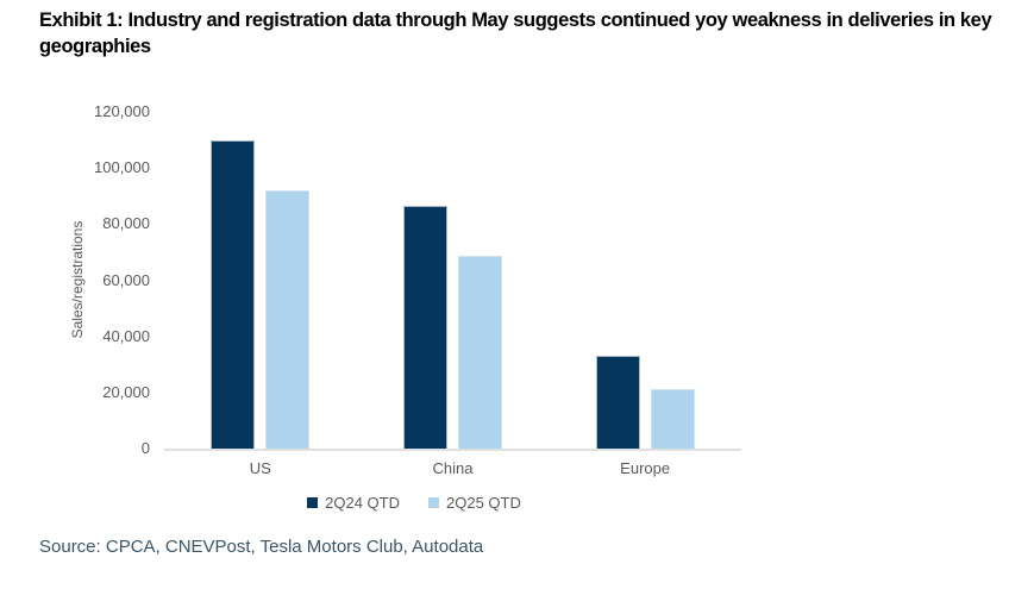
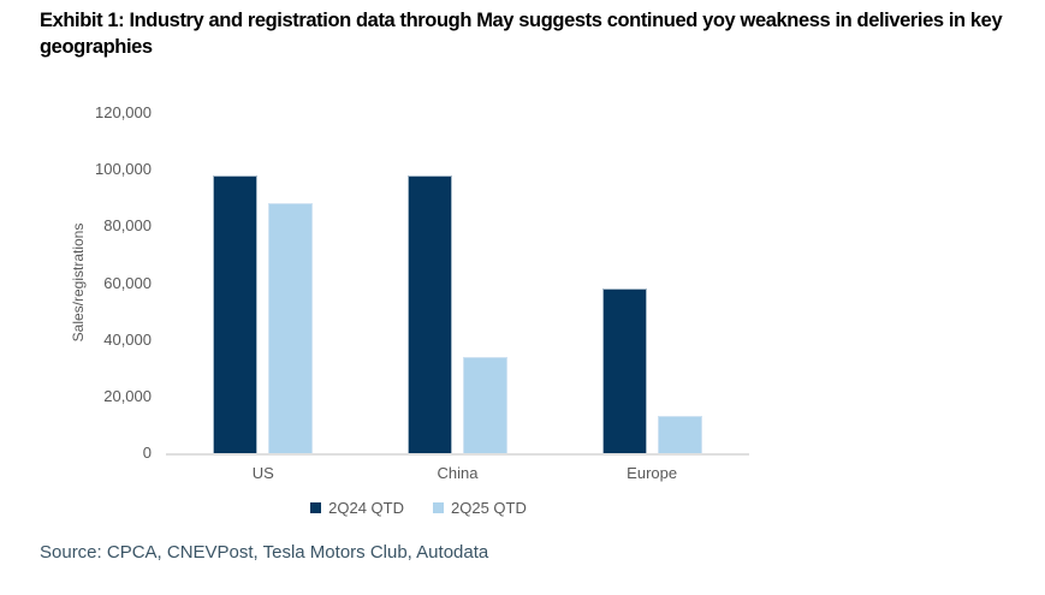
2Q24 QTD/US: 110000 -> 98000
2Q25 QTD/US: 92000 -> 88000
2Q24 QTD/China: 86000 -> 98000
2Q25 QTD/China: 68000 -> 34000
2Q24 QTD/Europe: 33000 -> 58000
2Q25 QTD/Europe: 21000 -> 13000
